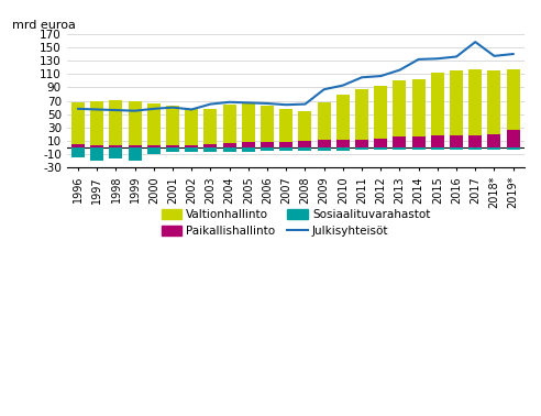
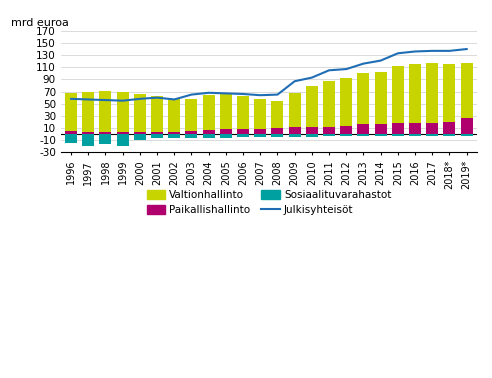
Julkisyhteisöt/2014: 132 -> 121
Julkisyhteisöt/2017: 158 -> 137
